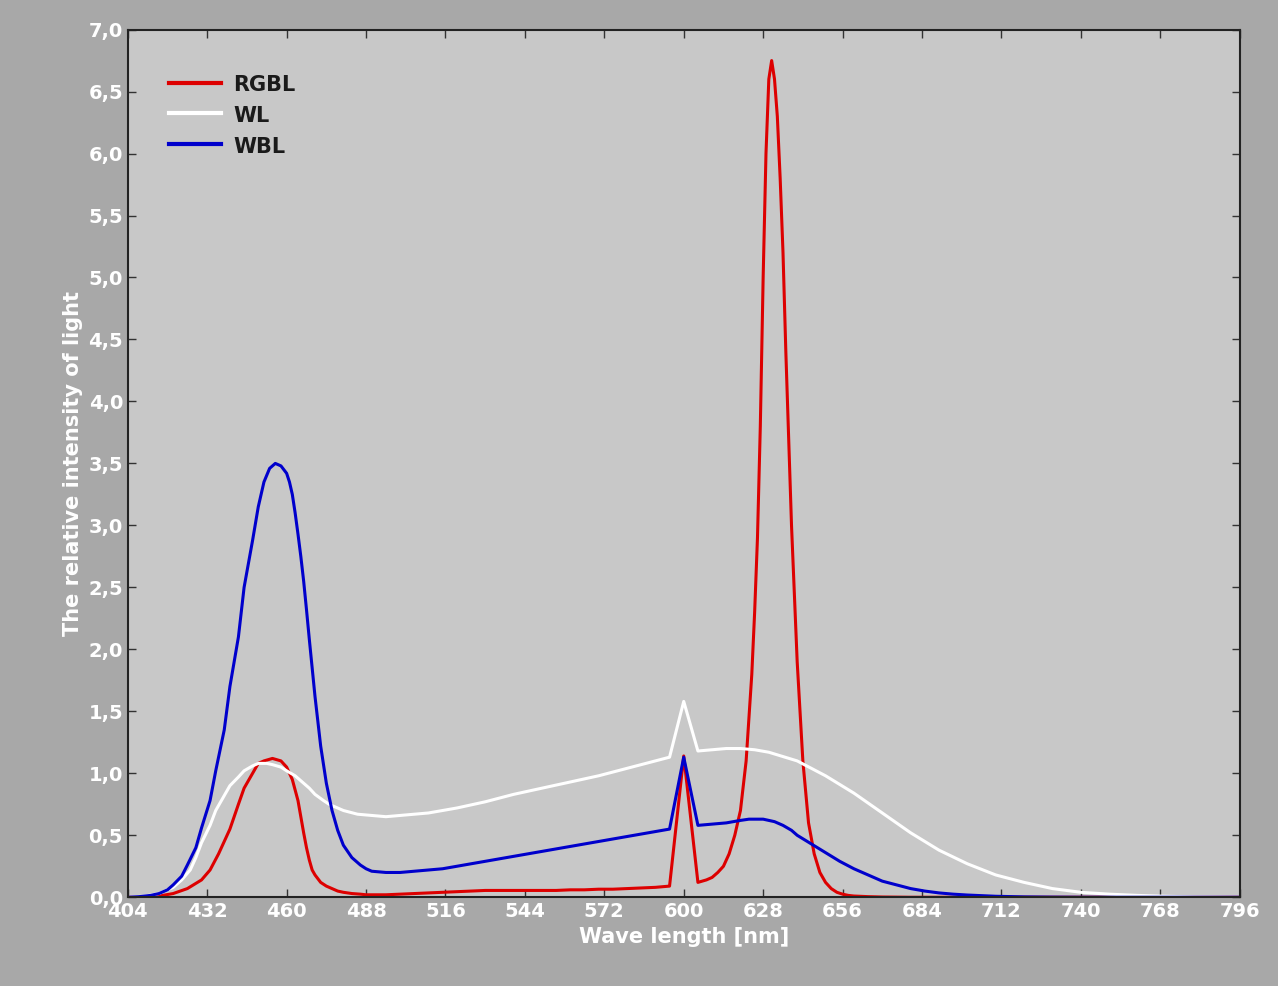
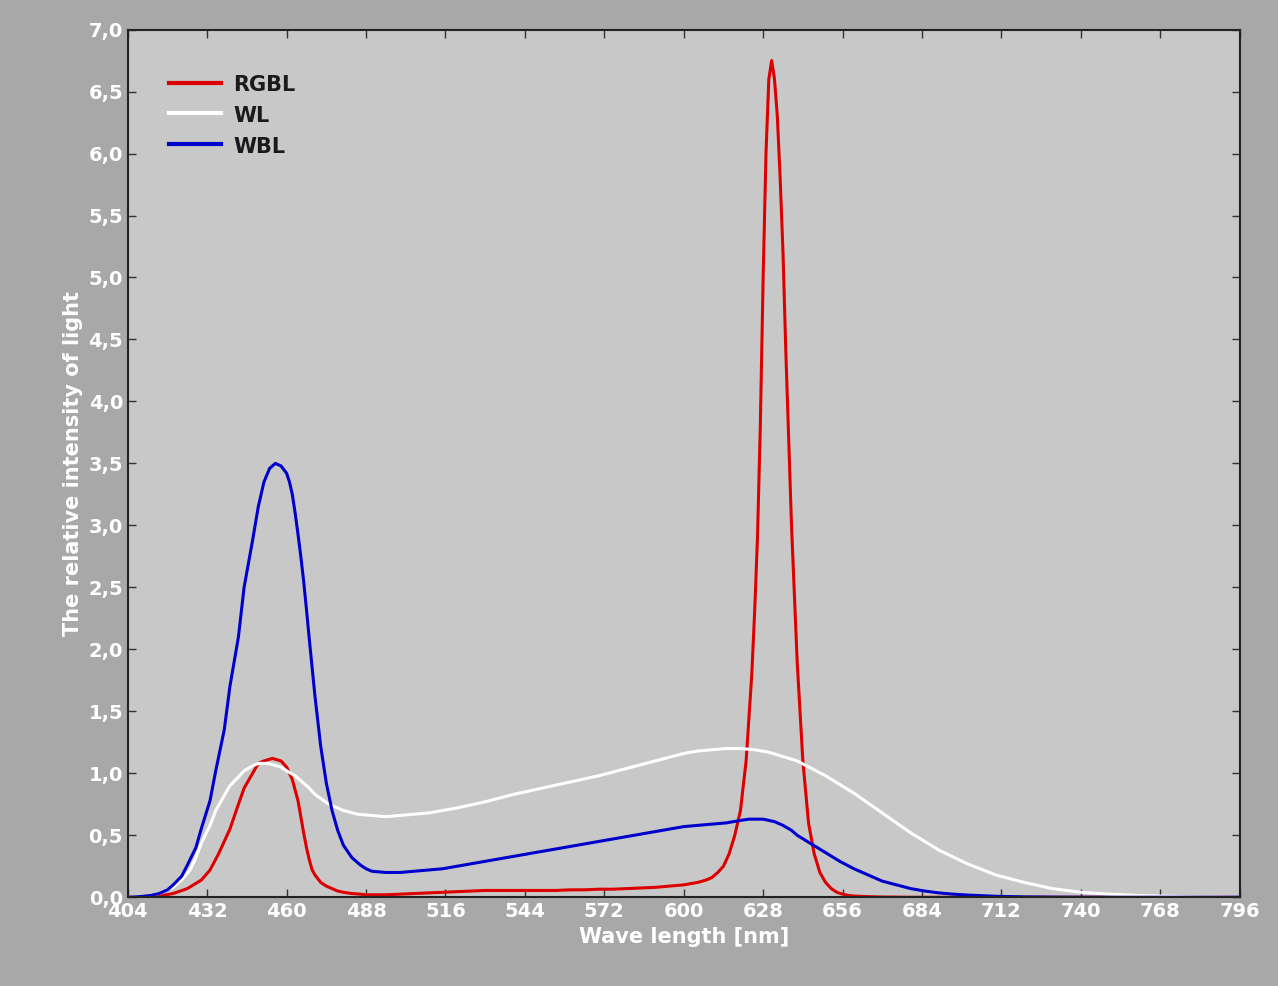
RGBL/600: 1,14 -> 0,10
WL/600: 1,58 -> 1,16
WBL/600: 1,13 -> 0,57
